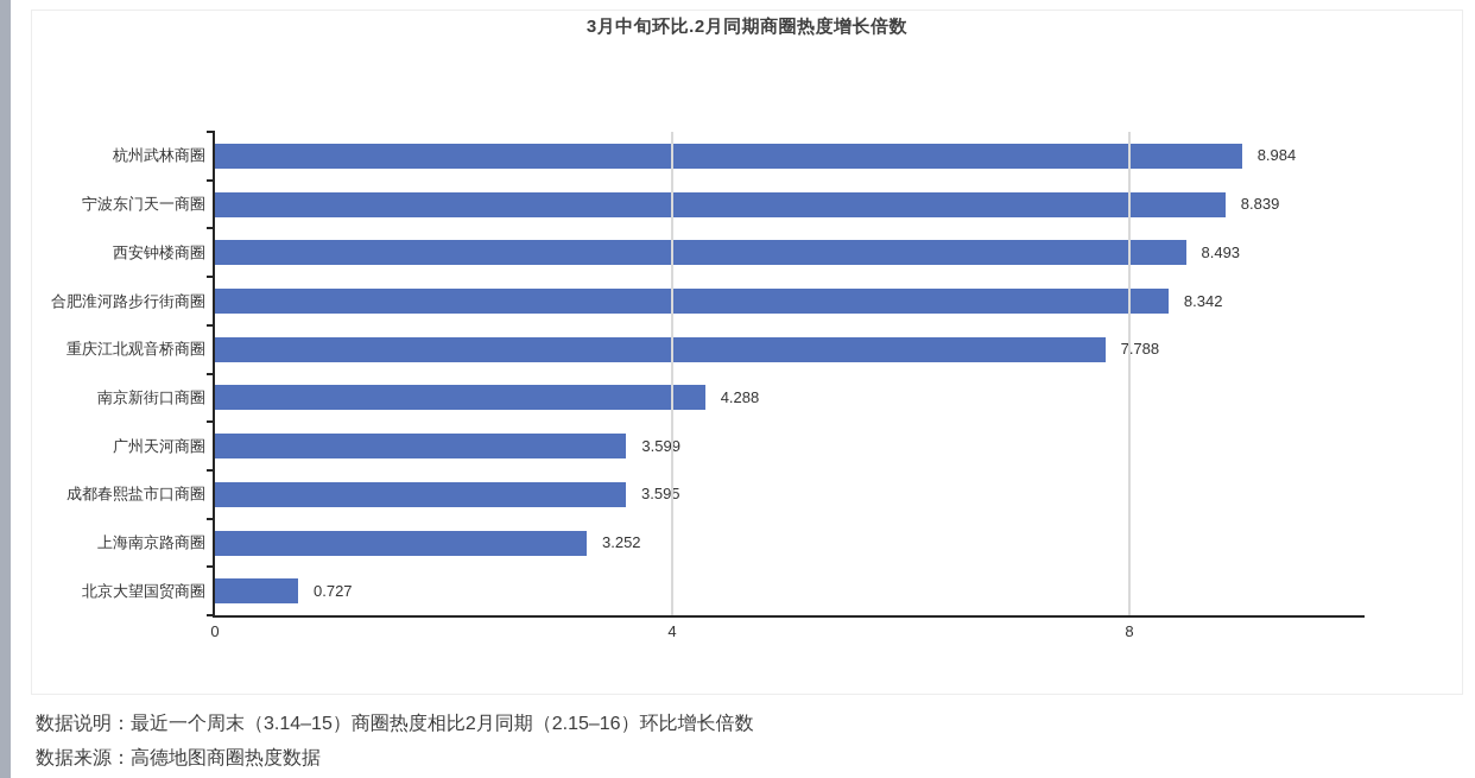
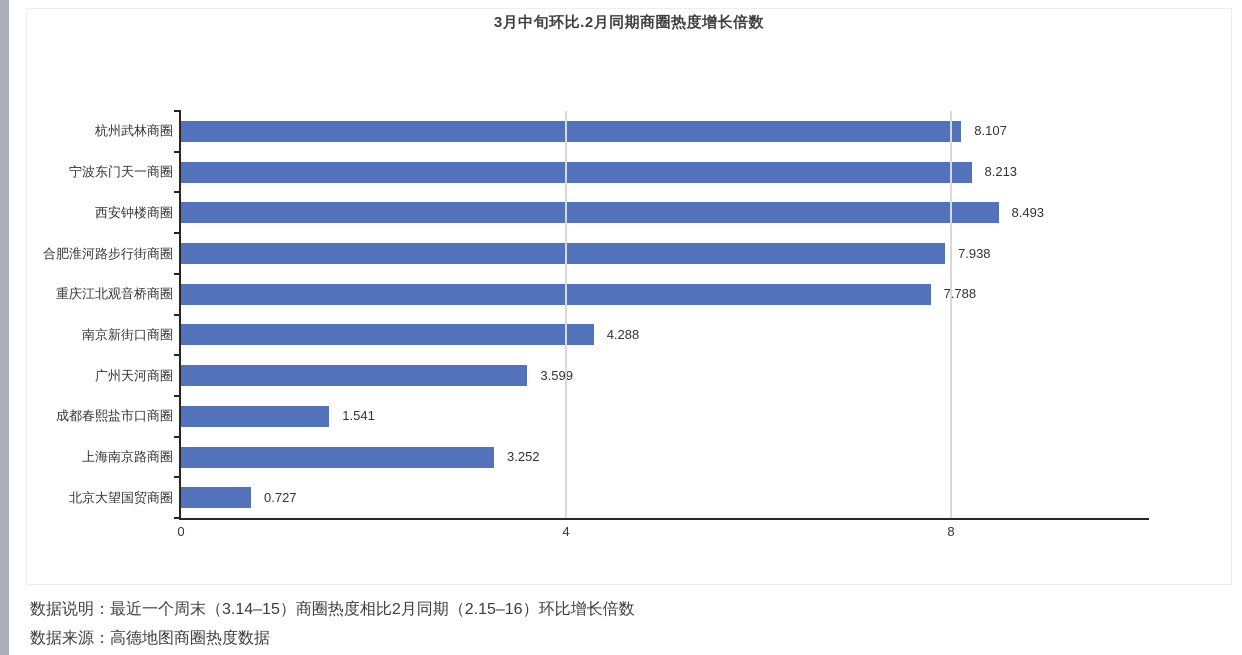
杭州武林商圈: 8.984 -> 8.107
宁波东门天一商圈: 8.839 -> 8.213
合肥淮河路步行街商圈: 8.342 -> 7.938
成都春熙盐市口商圈: 3.595 -> 1.541
